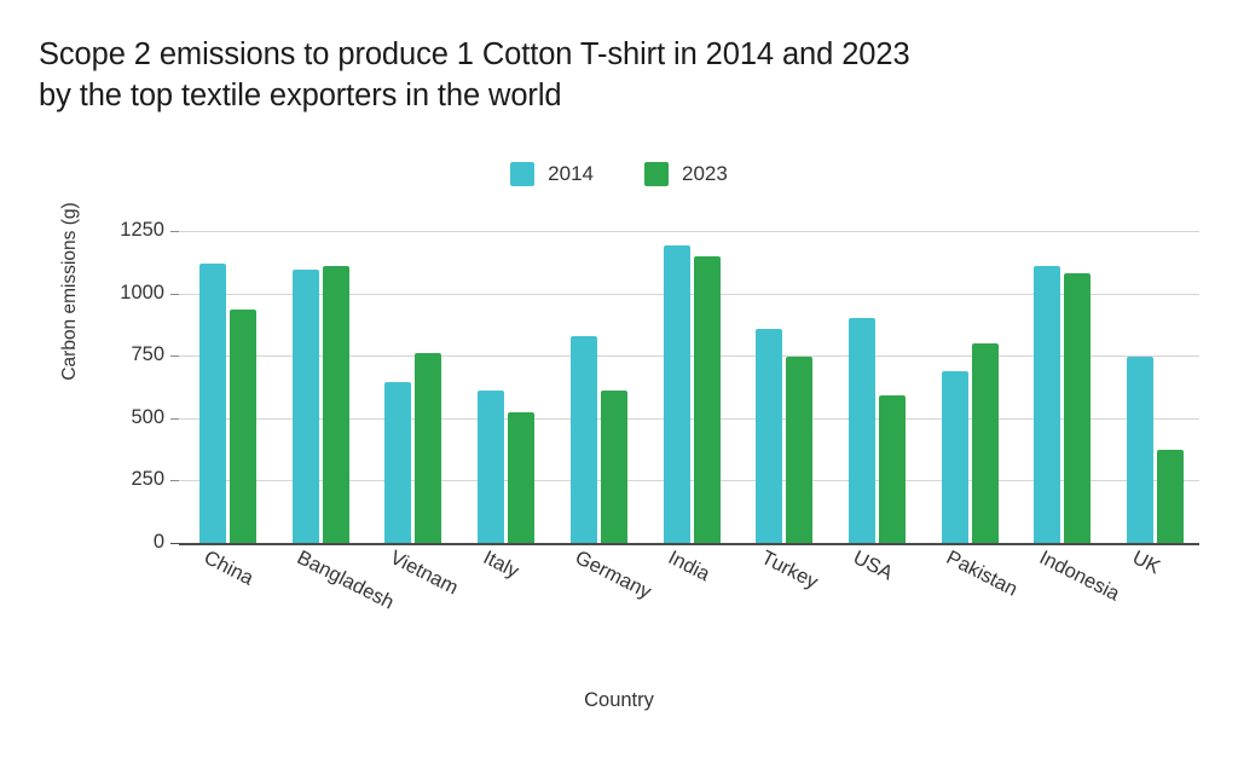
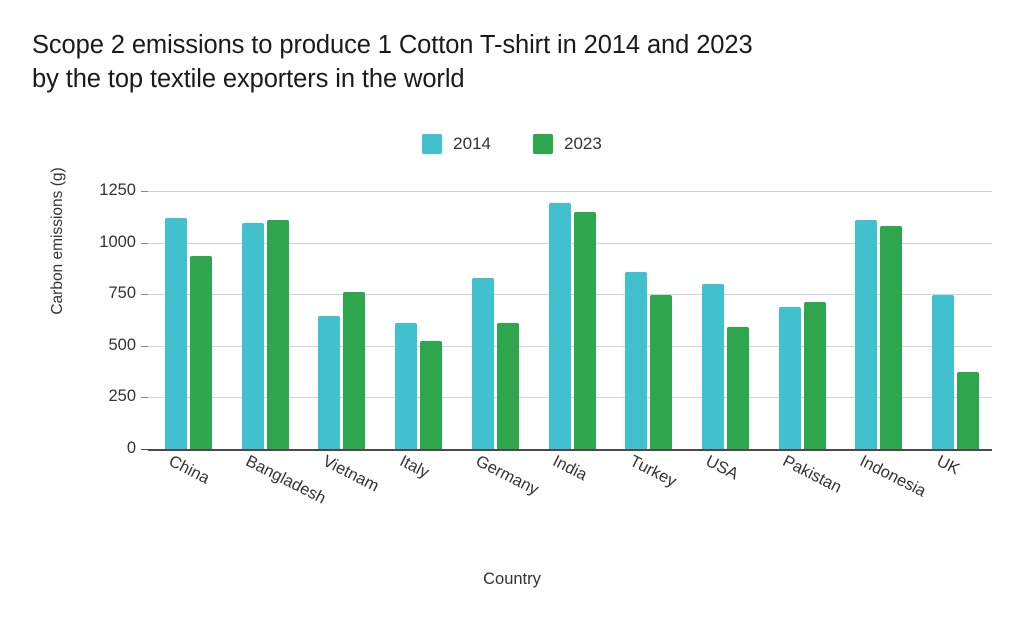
2014/USA: 900 -> 800
2023/Pakistan: 800 -> 710
